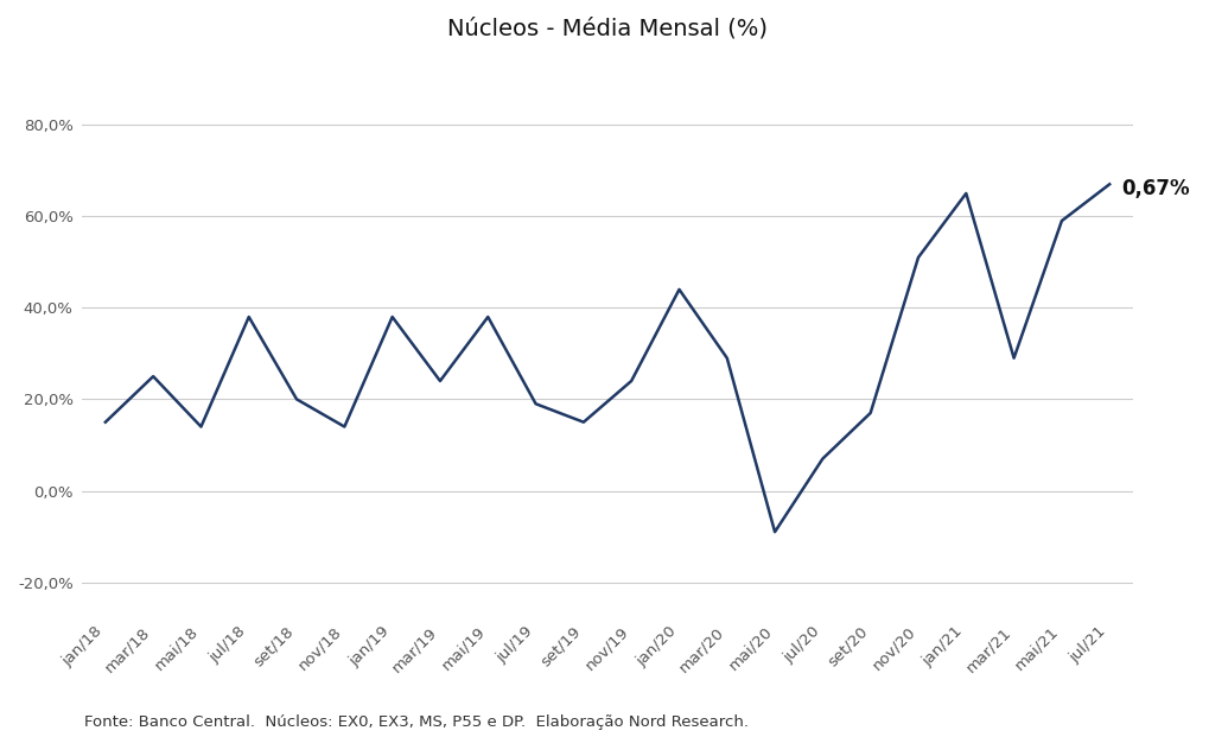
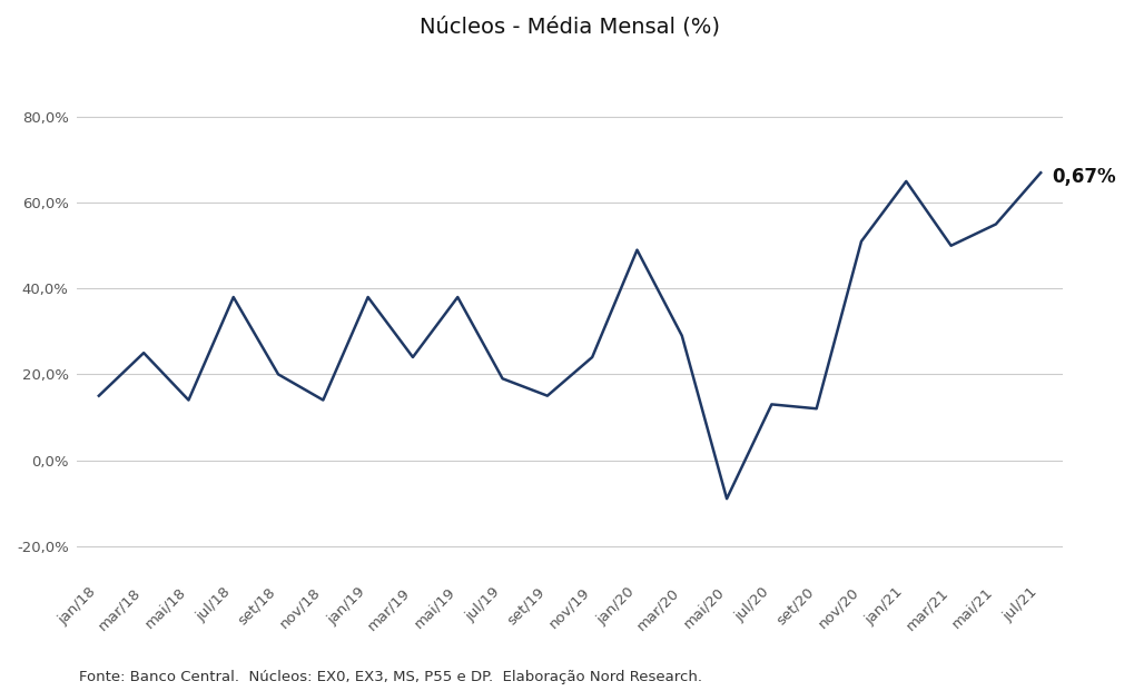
jan/20: 44% -> 49%
jul/20: 7% -> 13%
set/20: 17% -> 12%
mar/21: 29% -> 50%
mai/21: 59% -> 55%
